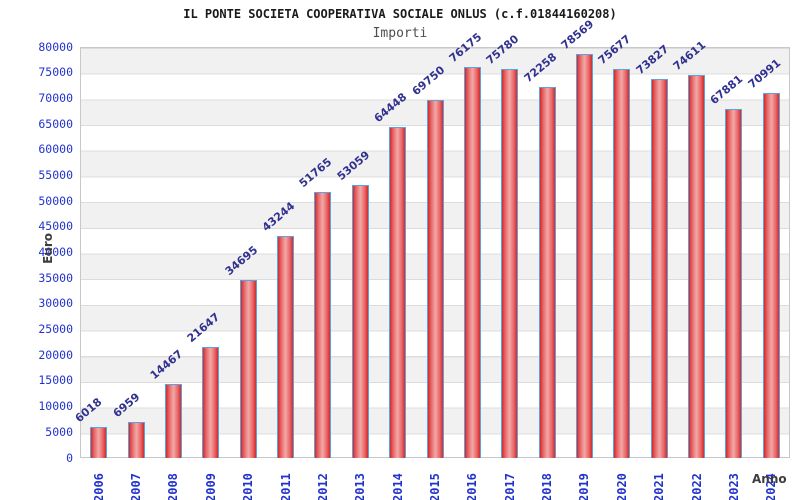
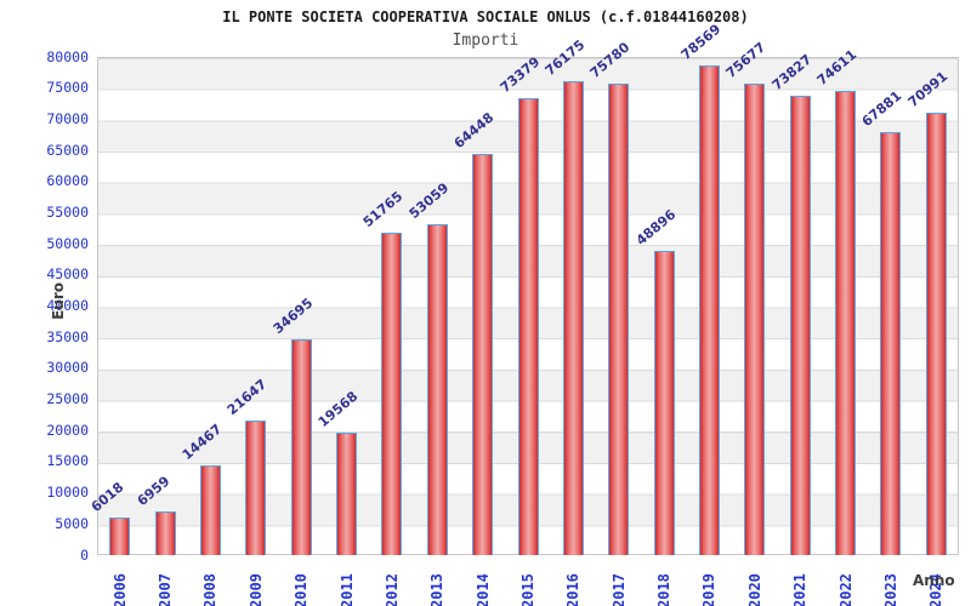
2011: 43244 -> 19568
2015: 69750 -> 73379
2018: 72258 -> 48896
